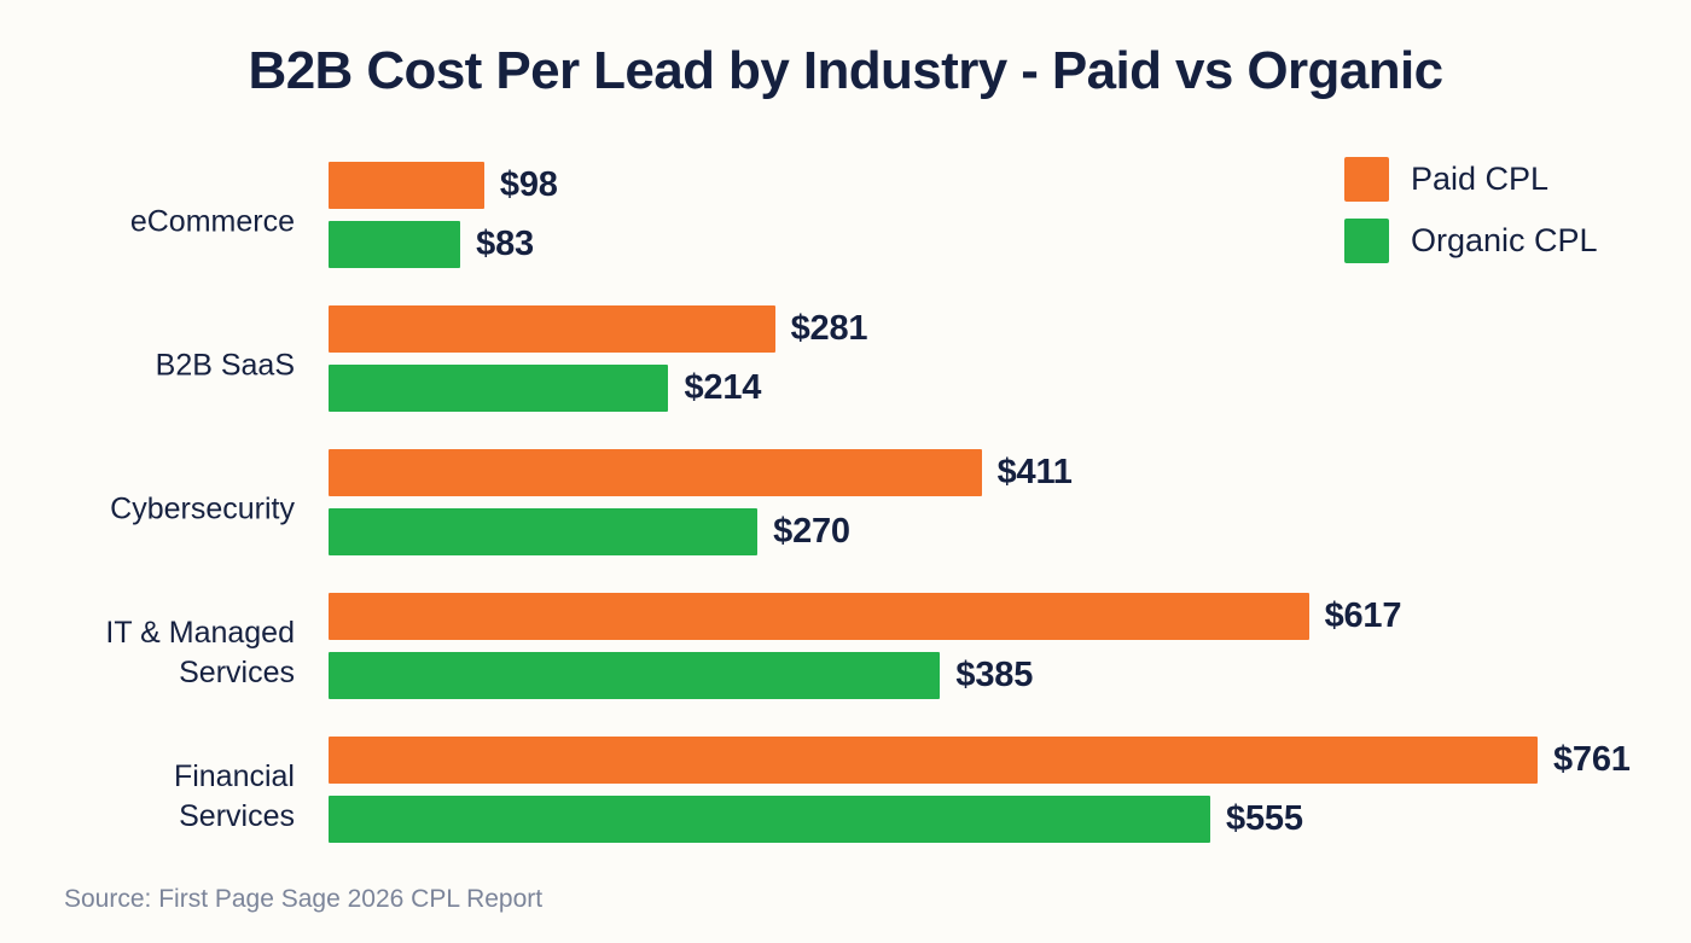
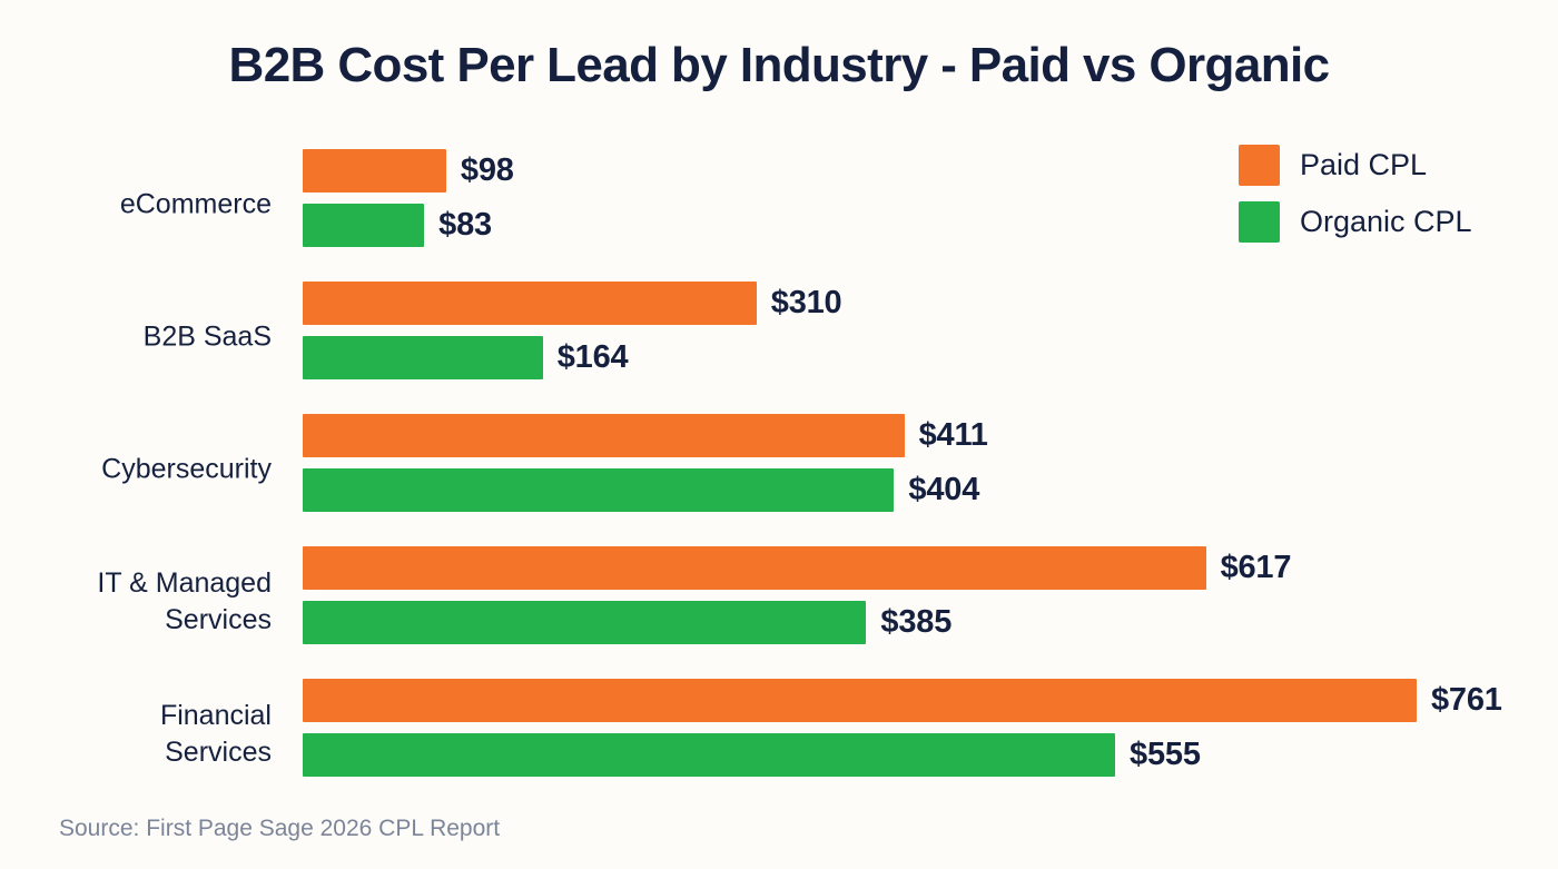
Paid CPL/B2B SaaS: $281 -> $310
Organic CPL/B2B SaaS: $214 -> $164
Organic CPL/Cybersecurity: $270 -> $404
